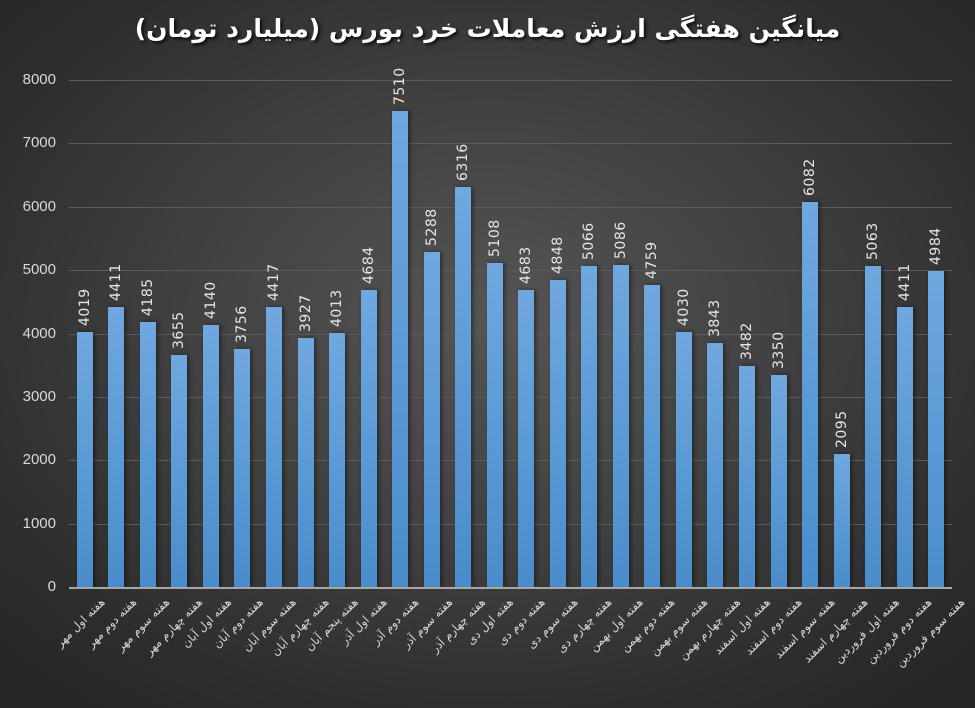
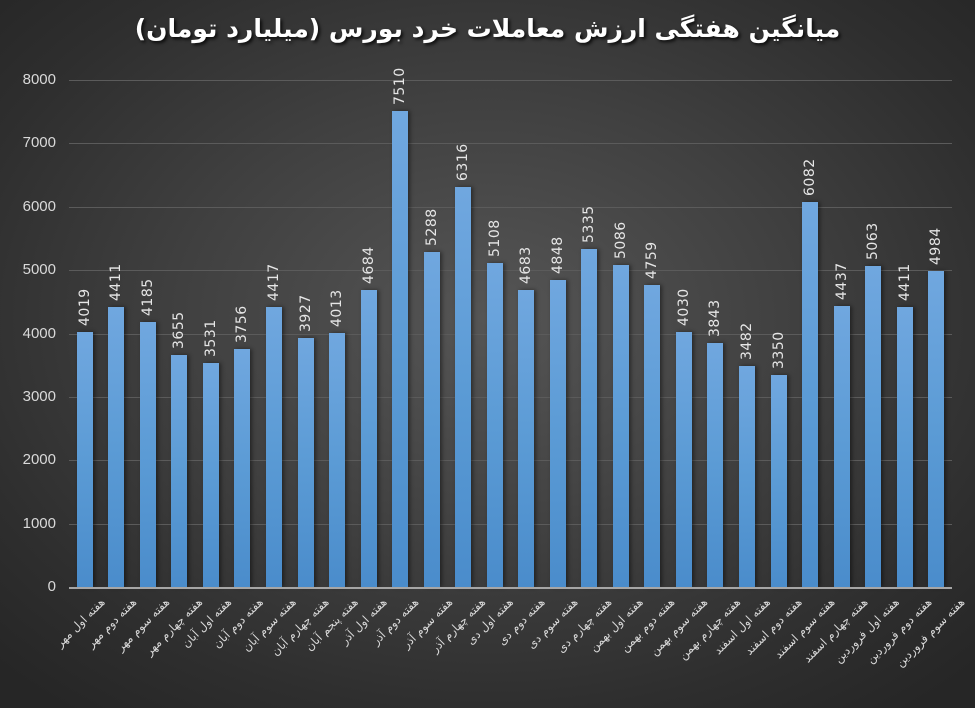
هفته اول آبان: 4140 -> 3531
هفته چهارم دی: 5066 -> 5335
هفته چهارم اسفند: 2095 -> 4437
